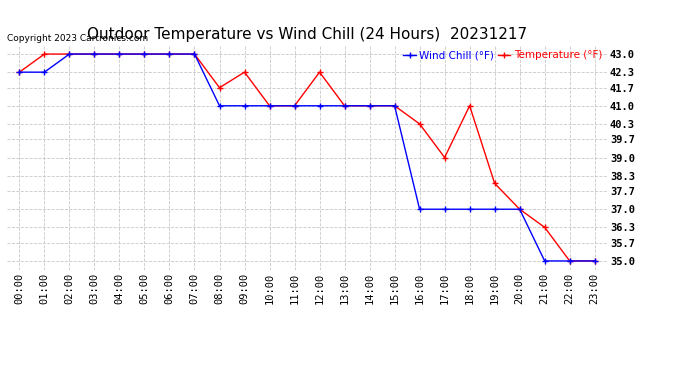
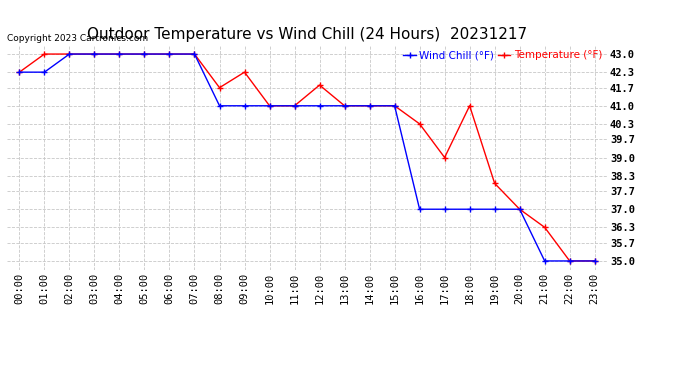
Temperature (°F)/12:00: 42.3 -> 41.8
